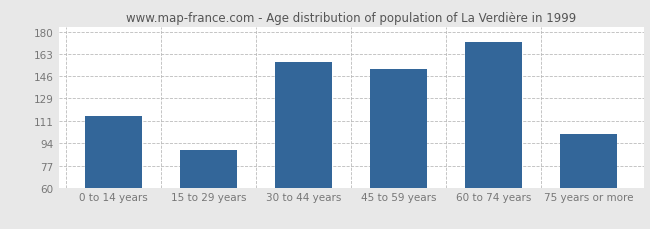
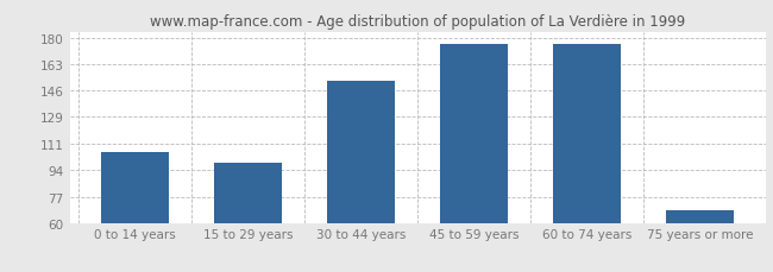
0 to 14 years: 115 -> 106
15 to 29 years: 89 -> 99
30 to 44 years: 157 -> 152
45 to 59 years: 151 -> 176
60 to 74 years: 172 -> 176
75 years or more: 101 -> 68
